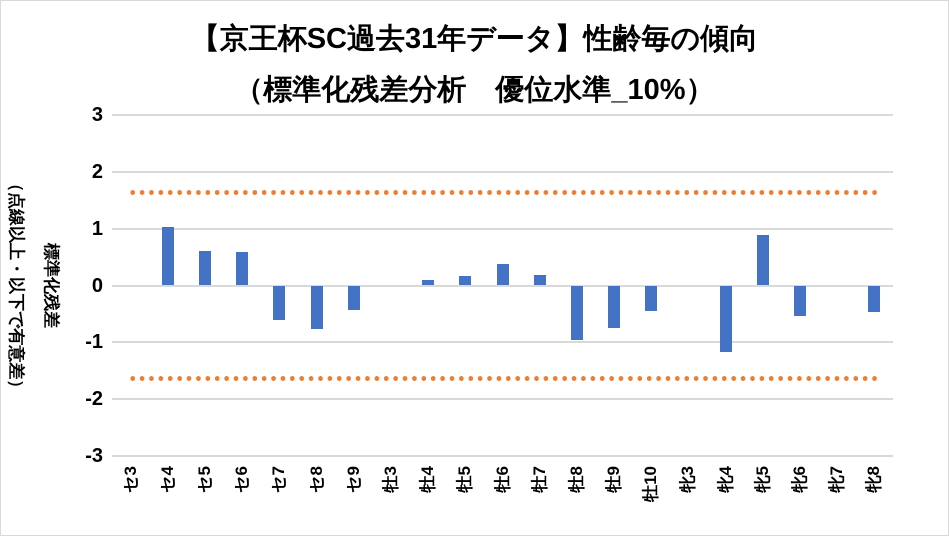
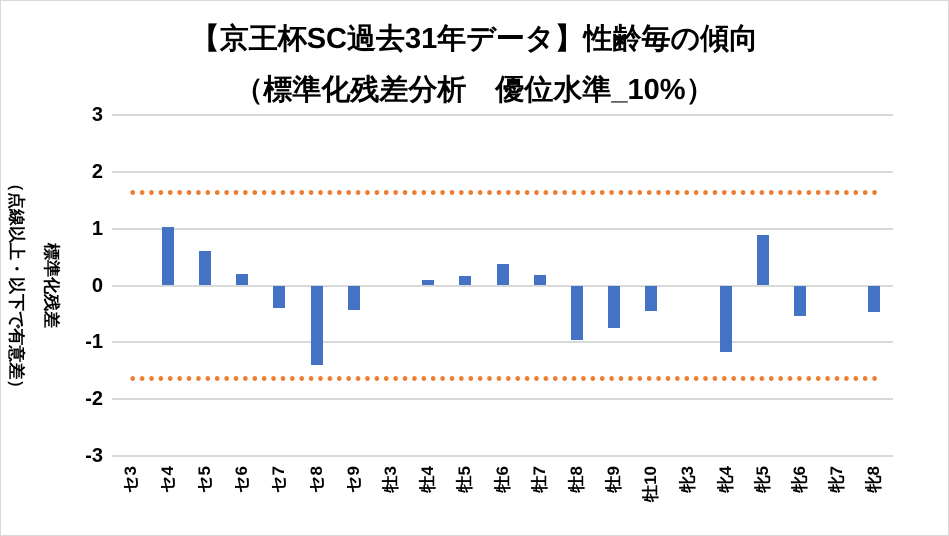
セ6: 0.6 -> 0.2
セ7: -0.6 -> -0.4
セ8: -0.8 -> -1.4
